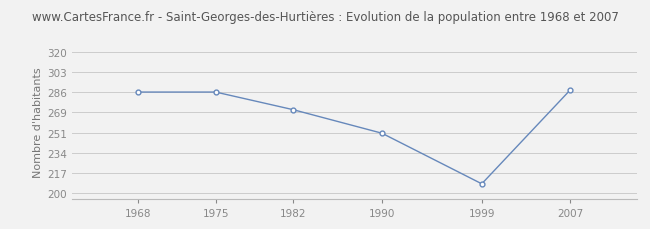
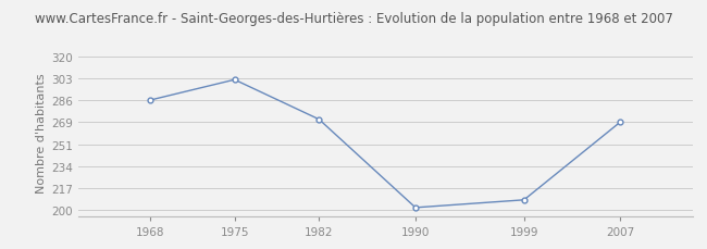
1975: 286 -> 302
1990: 251 -> 202
2007: 288 -> 269
